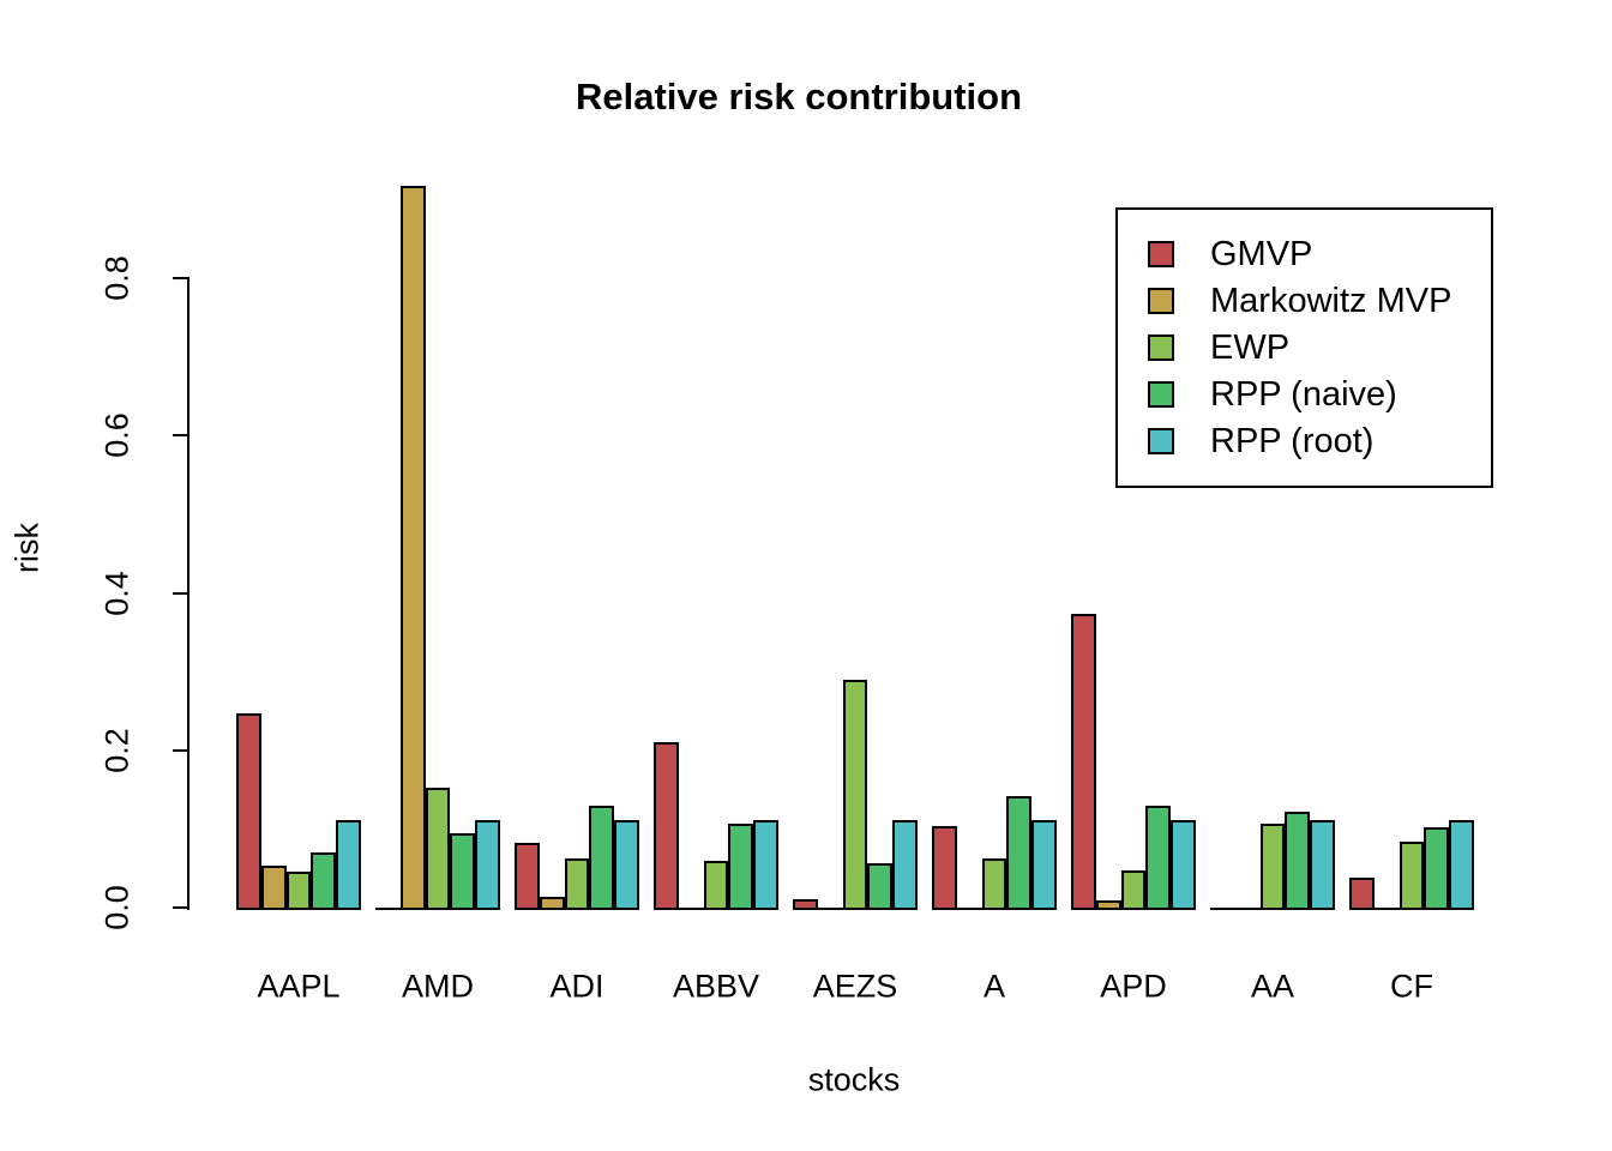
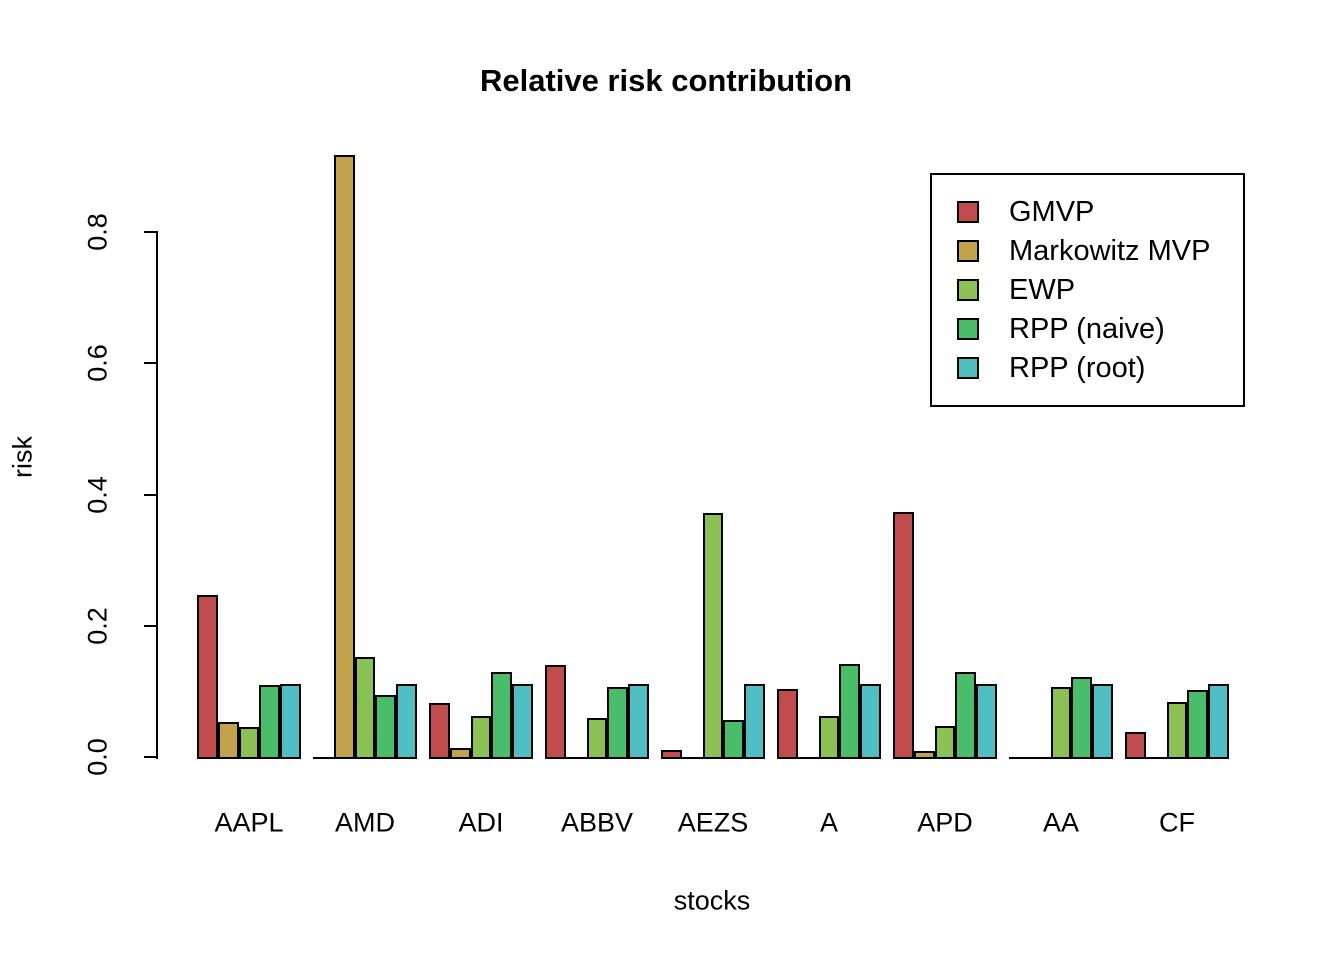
RPP (naive)/AAPL: 0.07 -> 0.11
GMVP/ABBV: 0.21 -> 0.14
EWP/AEZS: 0.29 -> 0.37
